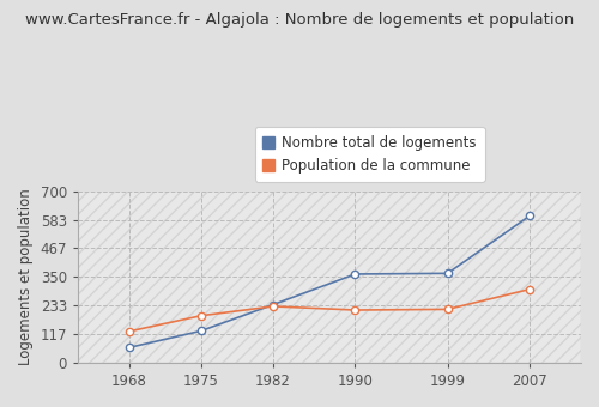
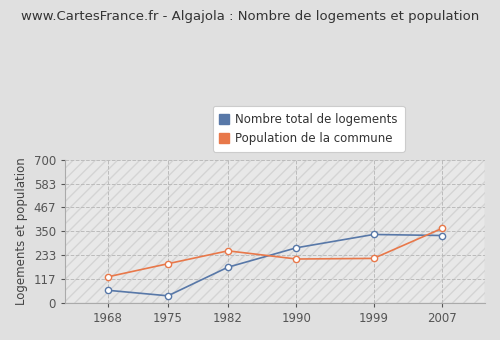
Nombre total de logements/1975: 130 -> 35
Nombre total de logements/1982: 237 -> 175
Population de la commune/1982: 230 -> 255
Nombre total de logements/1990: 362 -> 270
Nombre total de logements/1999: 365 -> 335
Nombre total de logements/2007: 600 -> 330
Population de la commune/2007: 300 -> 365
